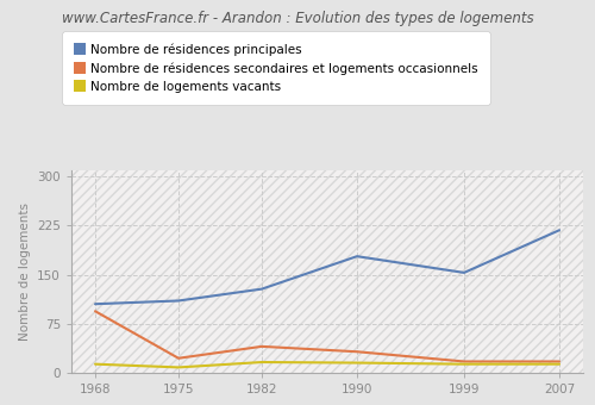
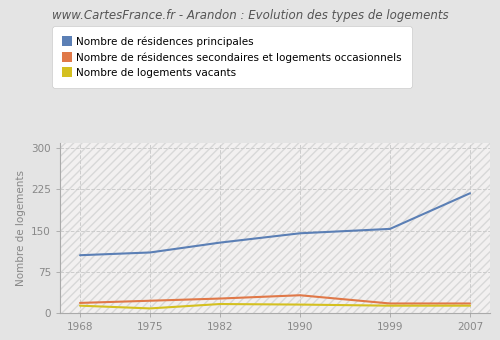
Nombre de résidences secondaires et logements occasionnels/1968: 94 -> 18
Nombre de résidences secondaires et logements occasionnels/1982: 40 -> 26
Nombre de résidences principales/1990: 178 -> 145
